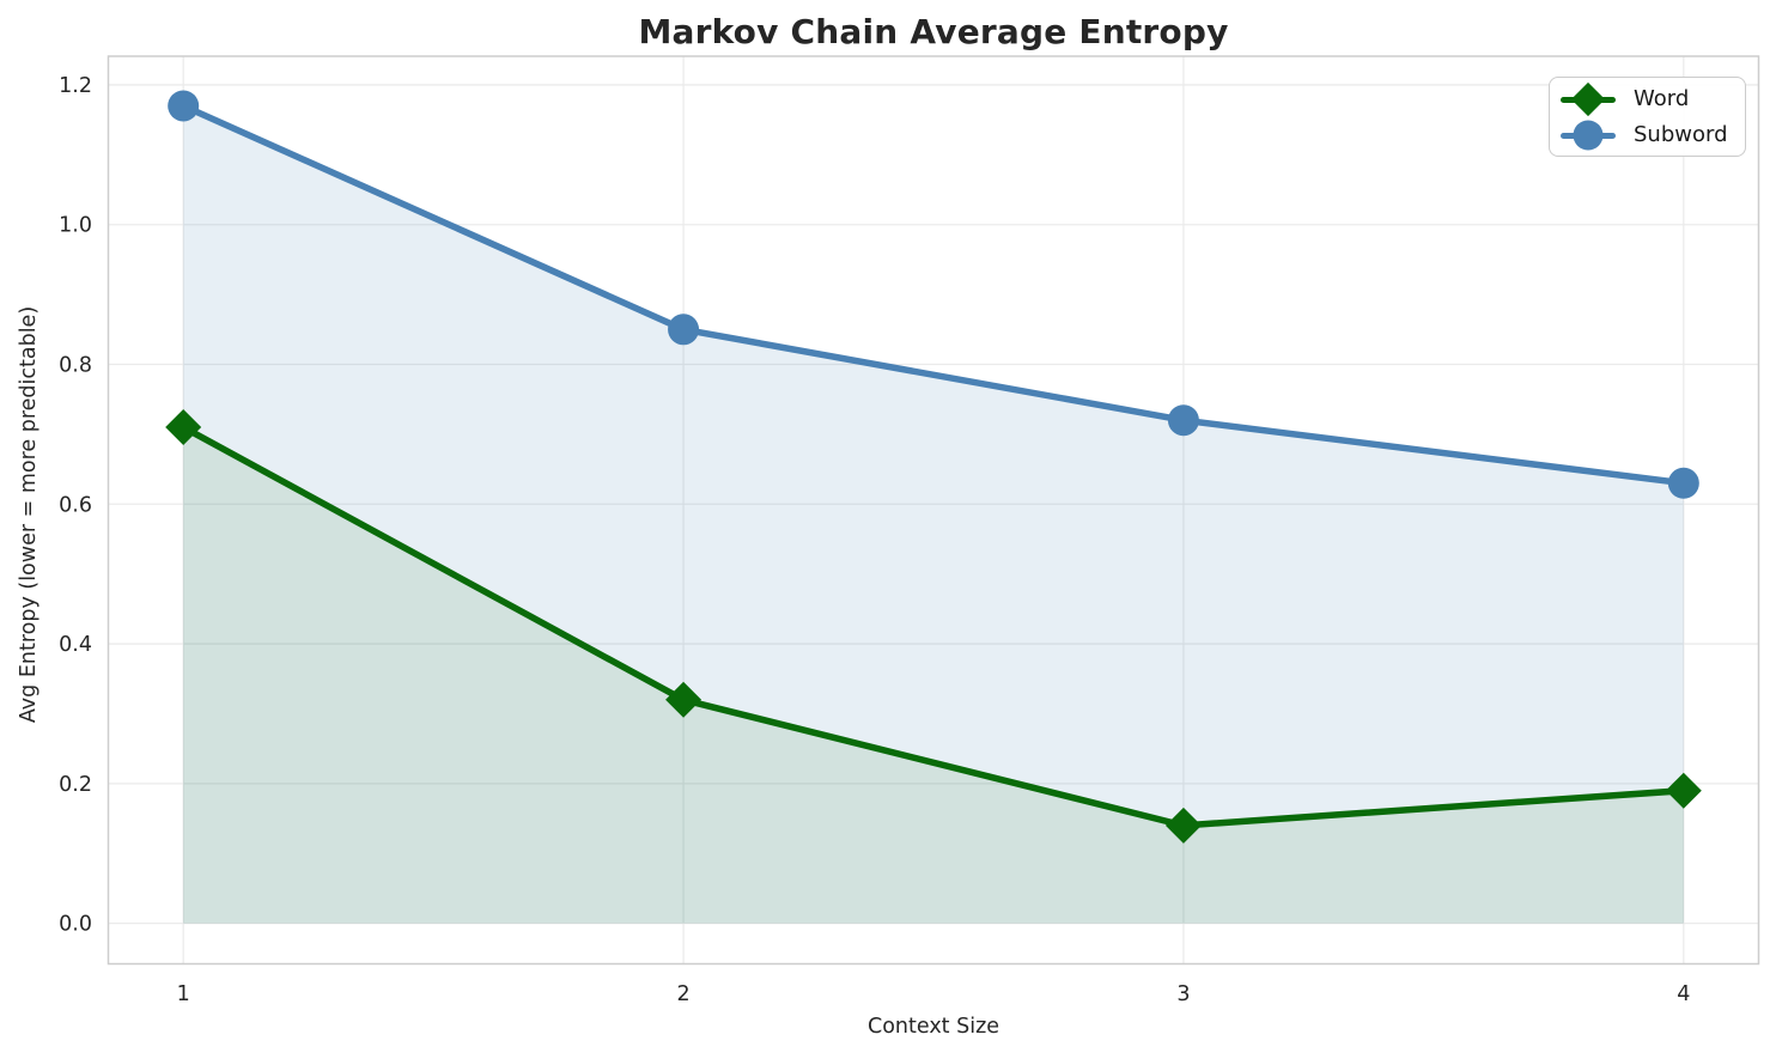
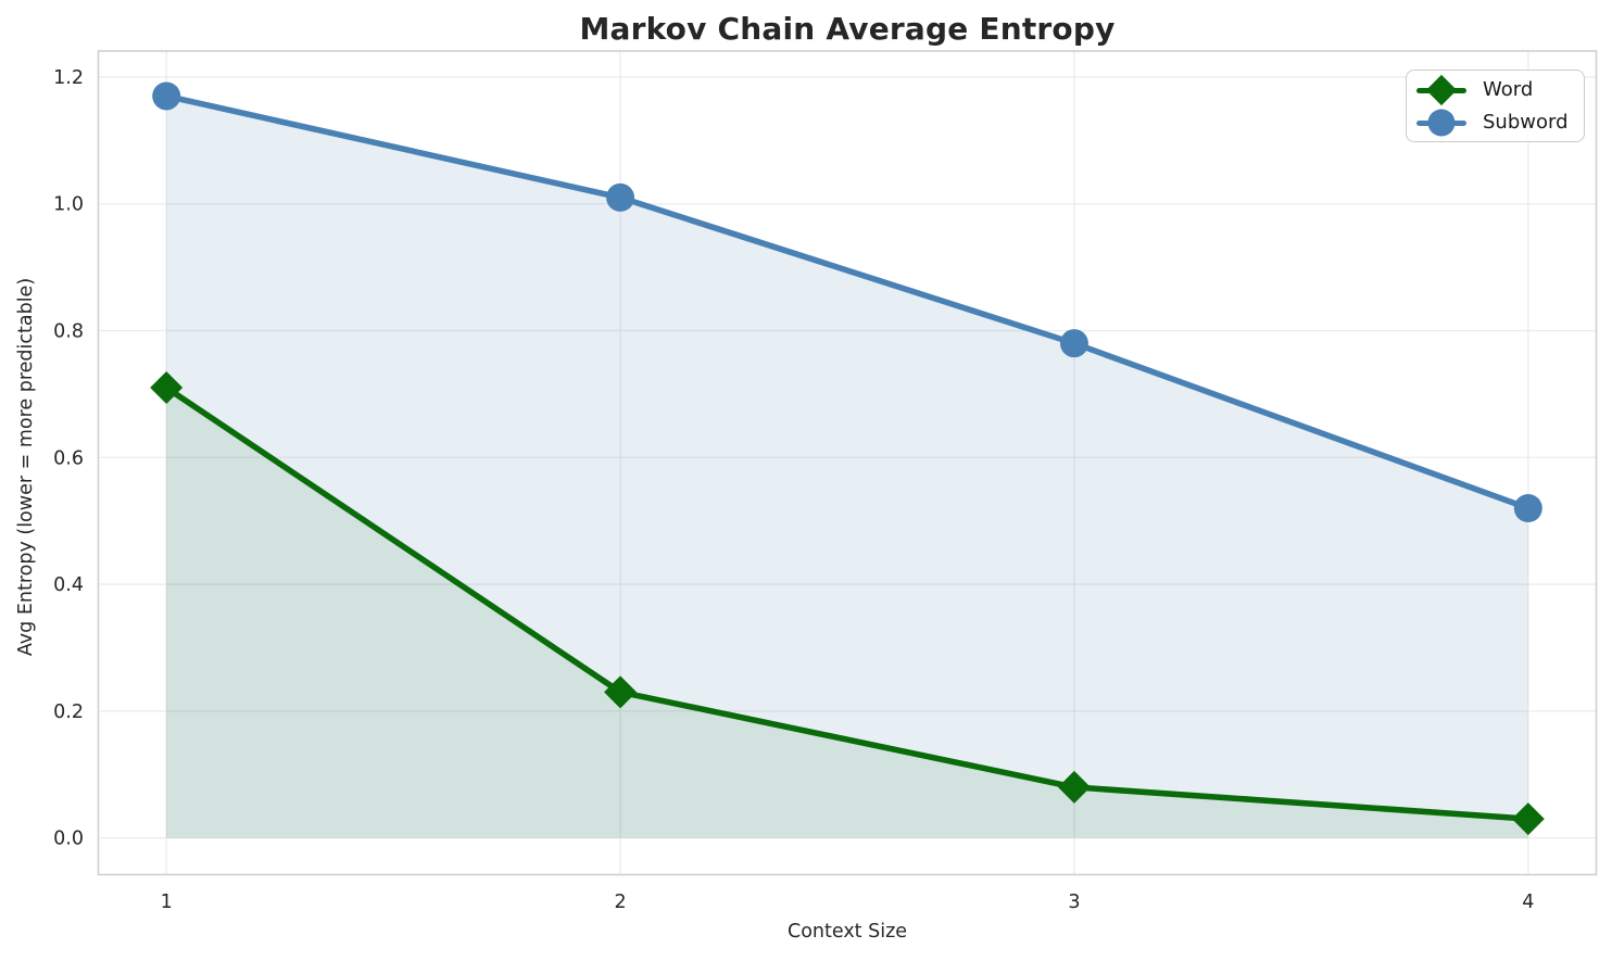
Word/2: 0.32 -> 0.23
Subword/2: 0.85 -> 1.01
Word/3: 0.14 -> 0.08
Subword/3: 0.72 -> 0.78
Word/4: 0.19 -> 0.03
Subword/4: 0.63 -> 0.52
